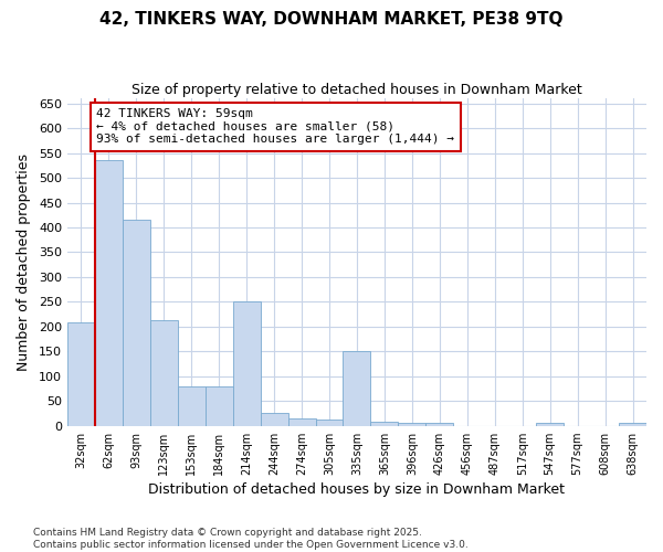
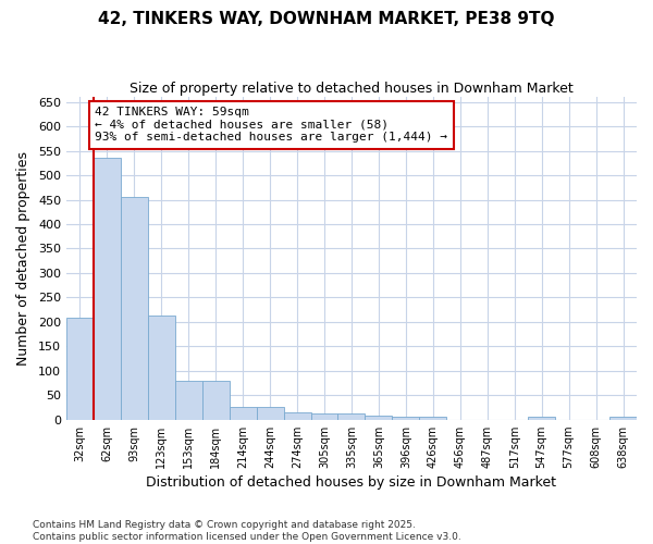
93sqm: 415 -> 455
214sqm: 250 -> 27
335sqm: 150 -> 12
